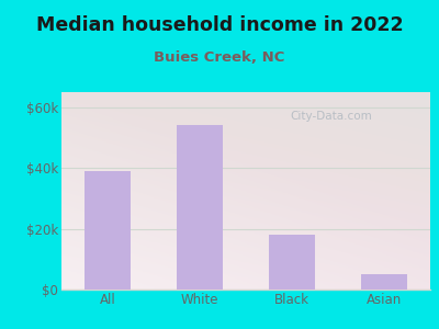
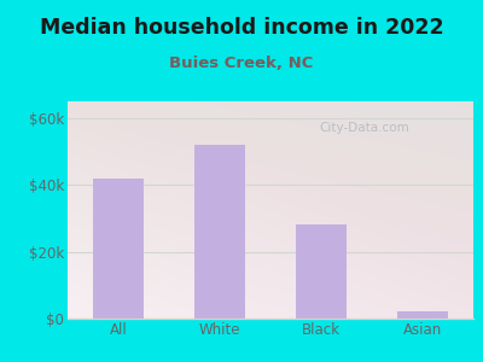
All: $39k -> $42k
White: $54k -> $52k
Black: $18k -> $28k
Asian: $5k -> $2k
